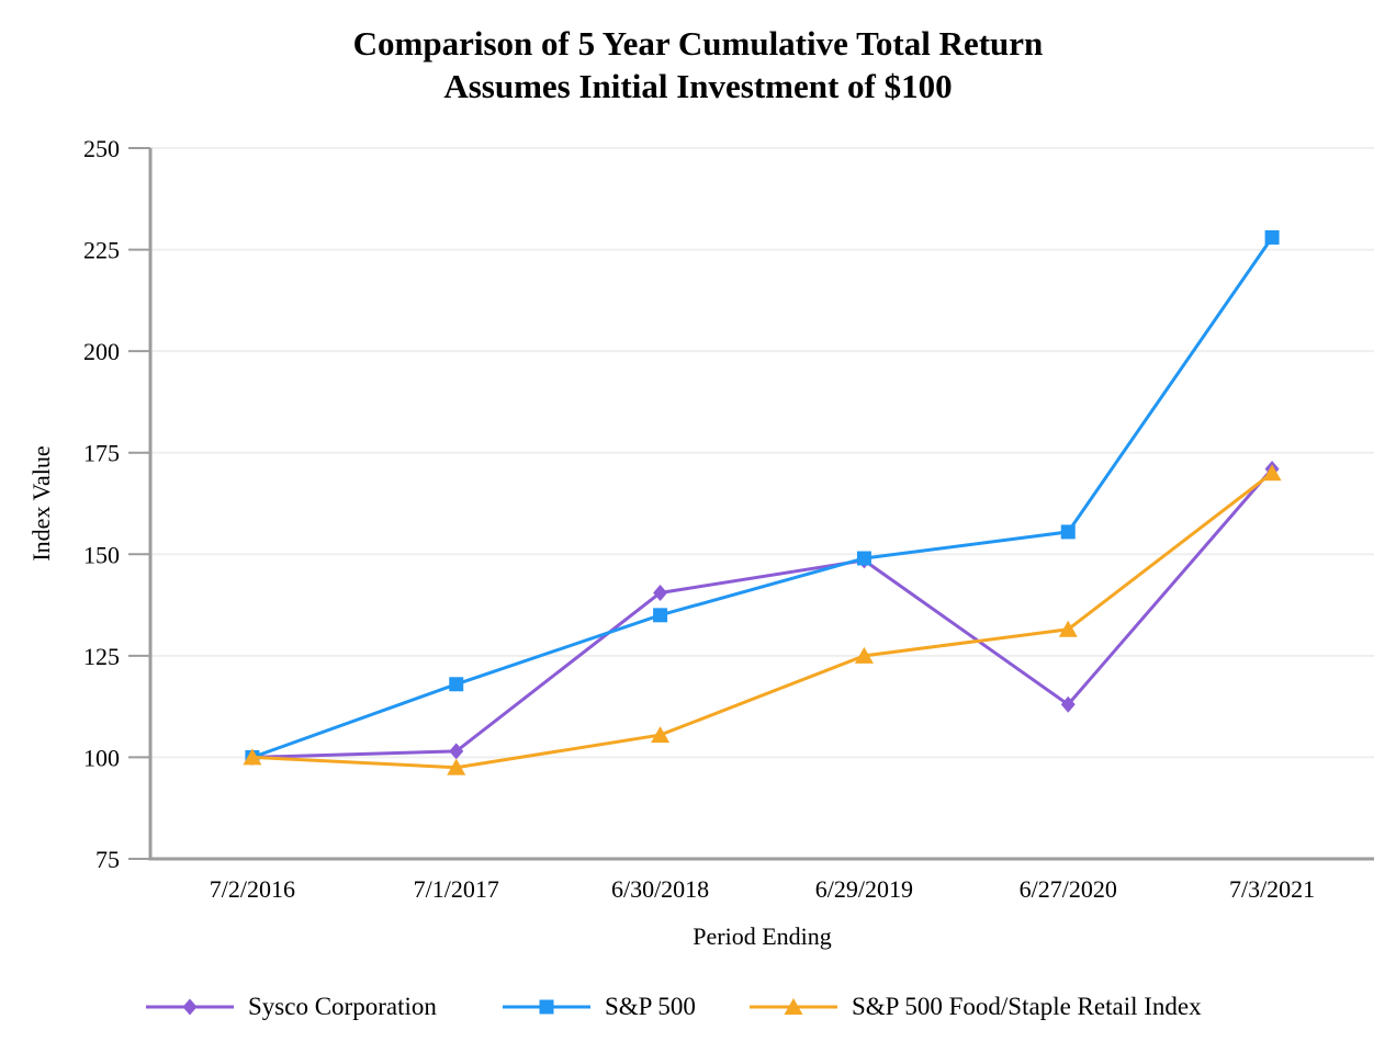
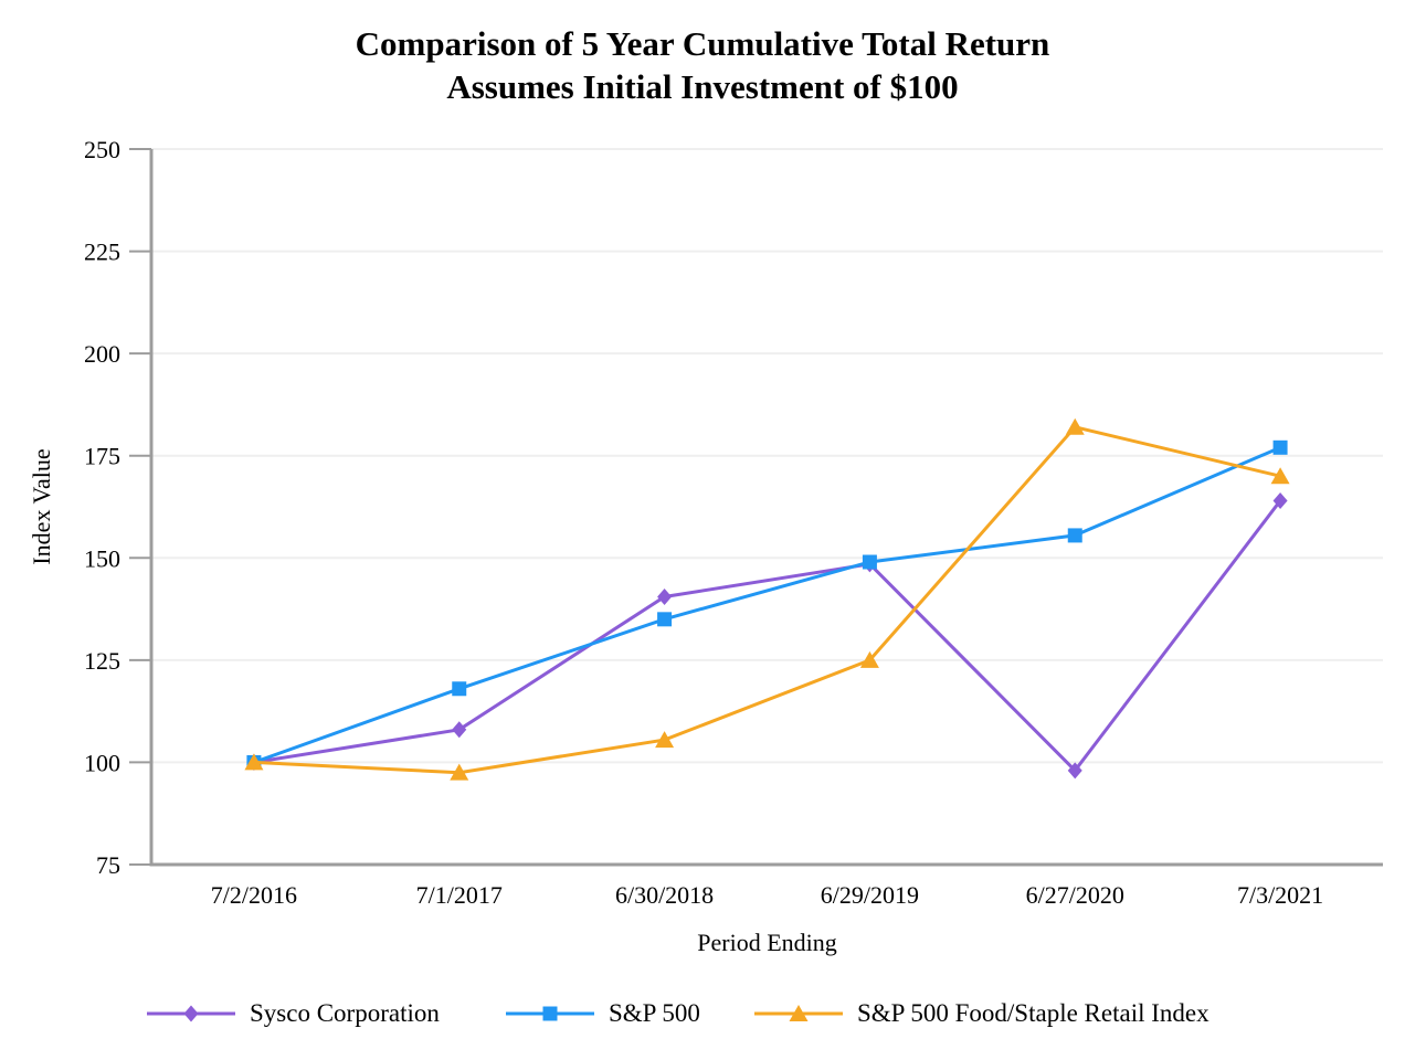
Sysco Corporation/7/1/2017: 102 -> 108
Sysco Corporation/6/27/2020: 113 -> 98
S&P 500 Food/Staple Retail Index/6/27/2020: 132 -> 182
Sysco Corporation/7/3/2021: 171 -> 164
S&P 500/7/3/2021: 228 -> 177
